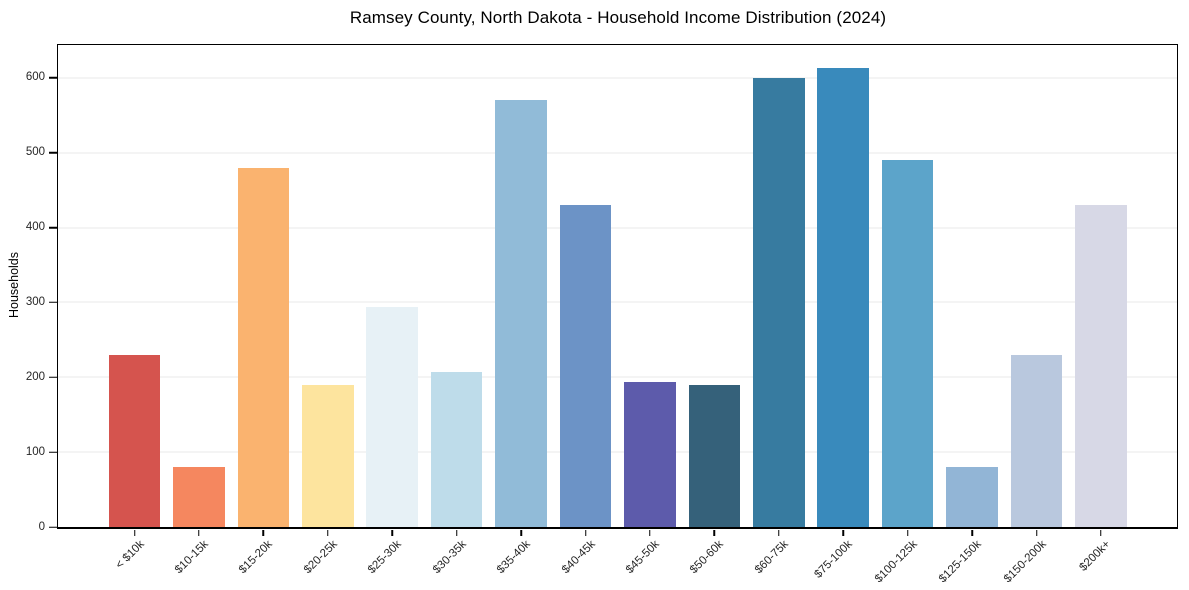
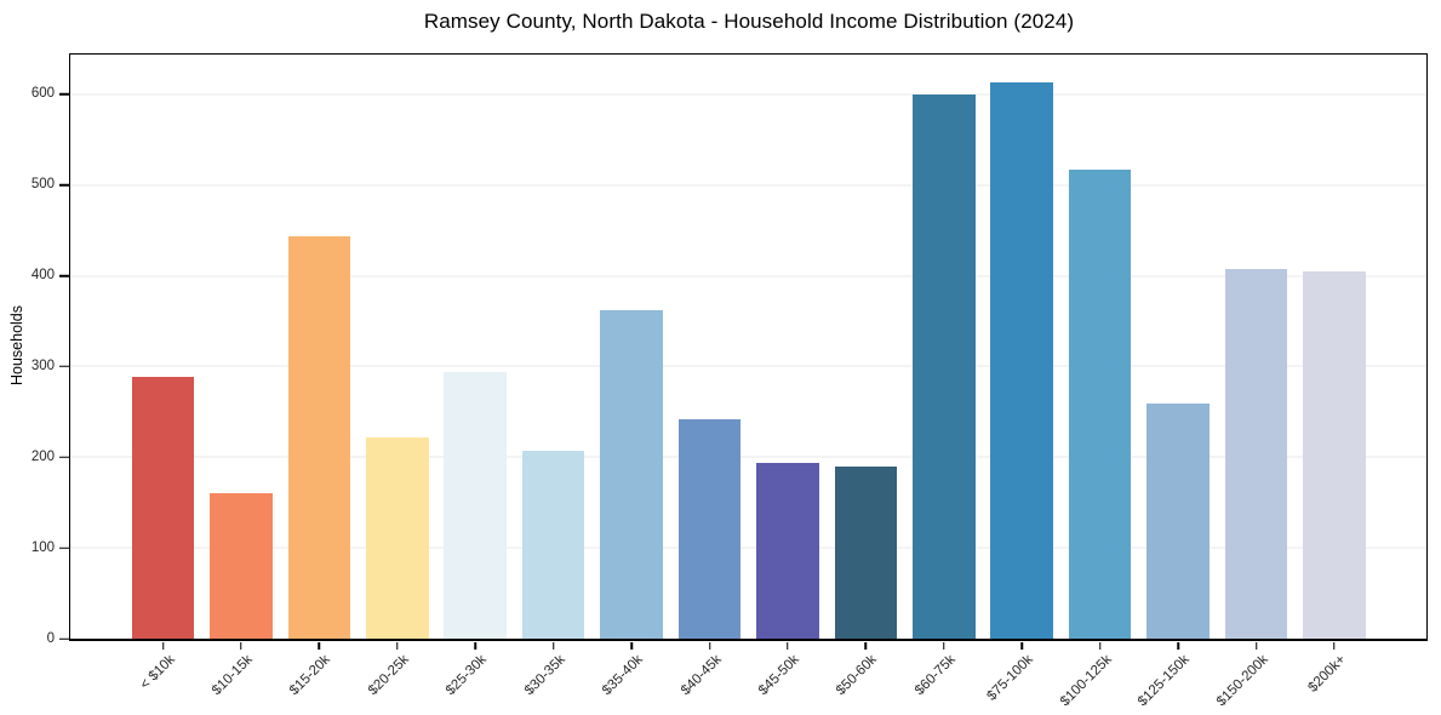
< $10k: 230 -> 290
$10-15k: 80 -> 160
$15-20k: 480 -> 440
$20-25k: 190 -> 220
$35-40k: 570 -> 360
$40-45k: 430 -> 240
$100-125k: 490 -> 520
$125-150k: 80 -> 260
$150-200k: 230 -> 410
$200k+: 430 -> 400
